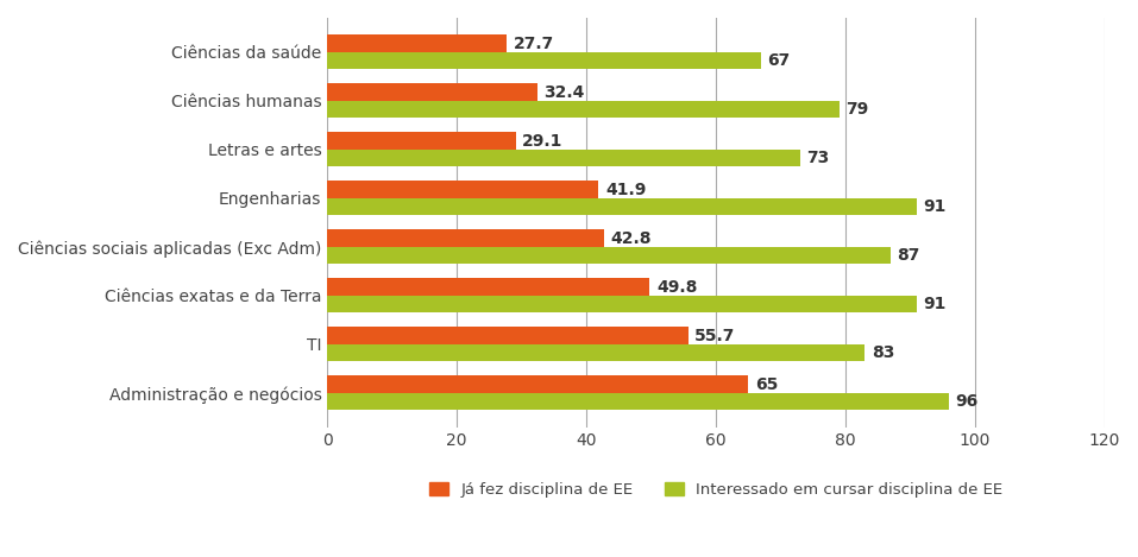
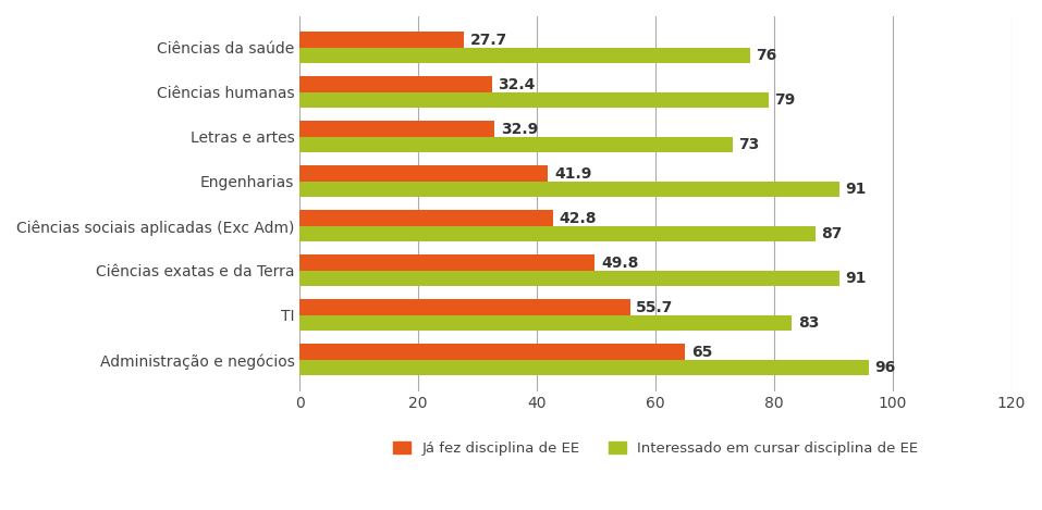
Interessado em cursar disciplina de EE/Ciências da saúde: 67 -> 76
Já fez disciplina de EE/Letras e artes: 29.1 -> 32.9
